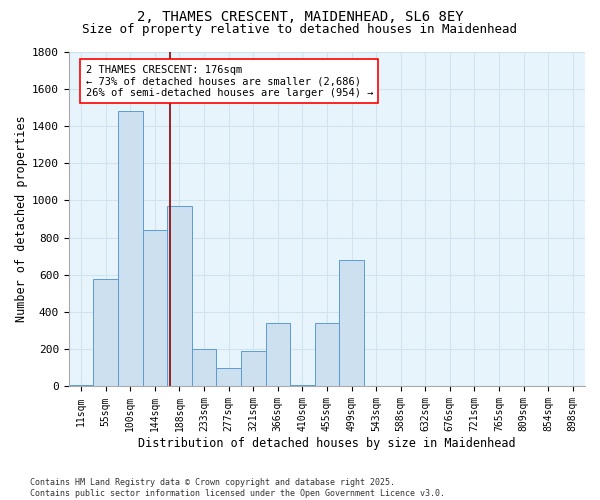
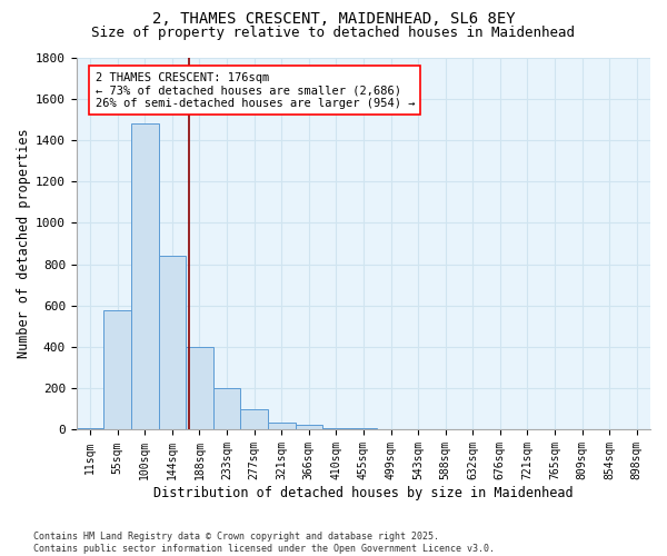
188sqm: 970 -> 400
321sqm: 190 -> 40
366sqm: 340 -> 20
455sqm: 340 -> 10
499sqm: 680 -> 0
